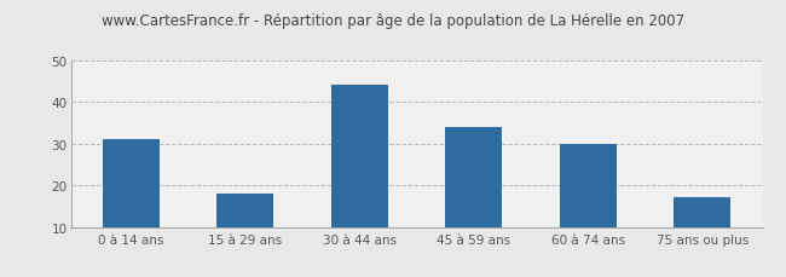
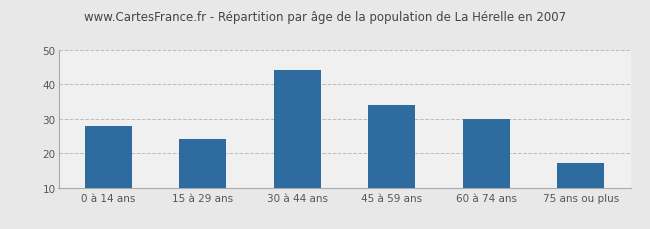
0 à 14 ans: 31 -> 28
15 à 29 ans: 18 -> 24
